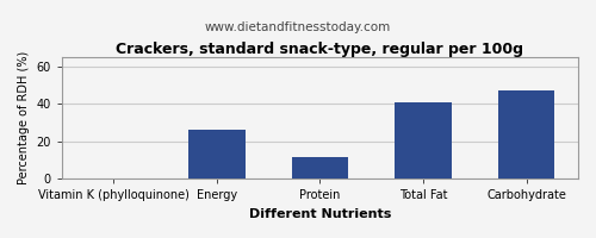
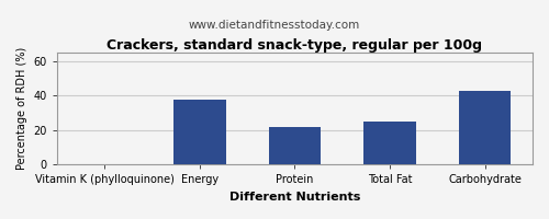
Energy: 26 -> 38
Protein: 12 -> 22
Total Fat: 41 -> 25
Carbohydrate: 47 -> 43
